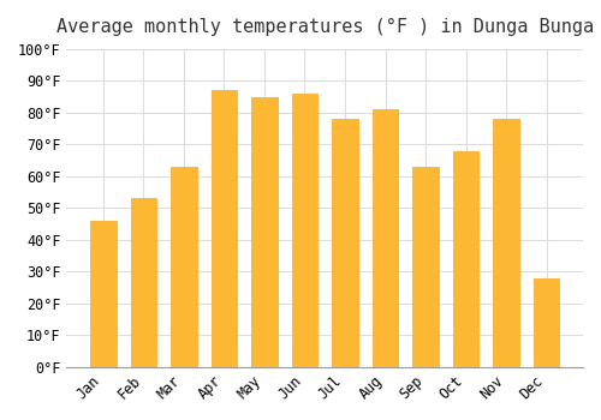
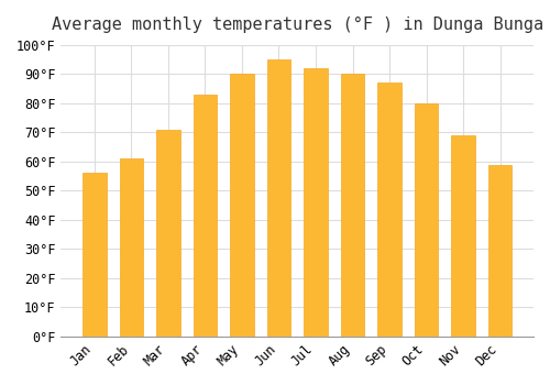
Jan: 46°F -> 56°F
Feb: 53°F -> 61°F
Mar: 63°F -> 71°F
Apr: 87°F -> 83°F
May: 85°F -> 90°F
Jun: 86°F -> 95°F
Jul: 78°F -> 92°F
Aug: 81°F -> 90°F
Sep: 63°F -> 87°F
Oct: 68°F -> 80°F
Nov: 78°F -> 69°F
Dec: 28°F -> 59°F
